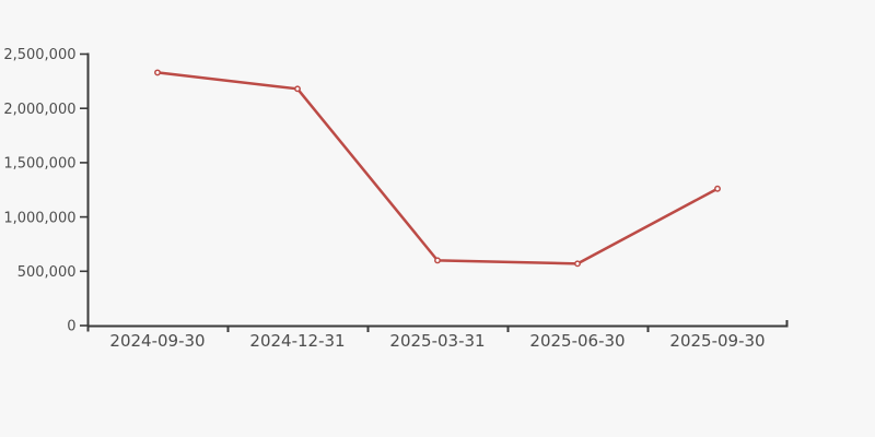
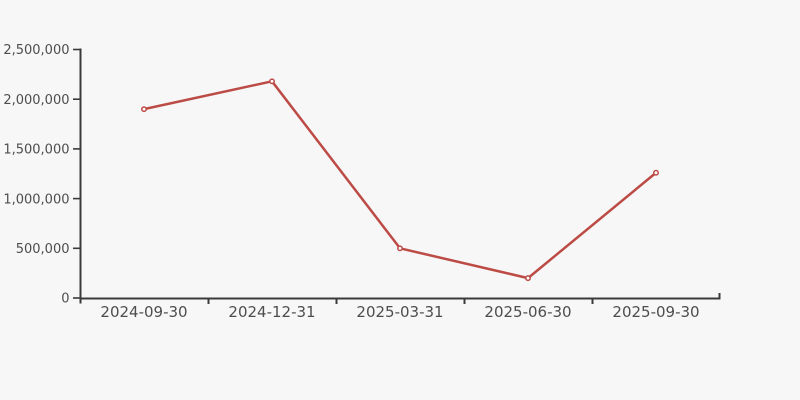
2024-09-30: 2300000 -> 1900000
2025-03-31: 600000 -> 500000
2025-06-30: 600000 -> 200000
